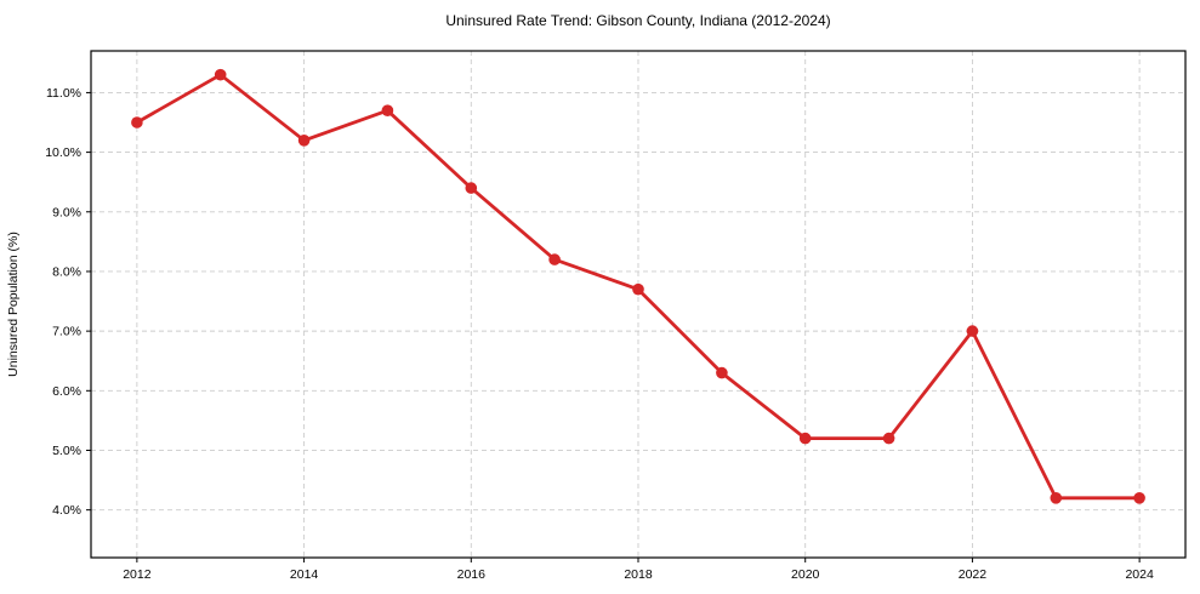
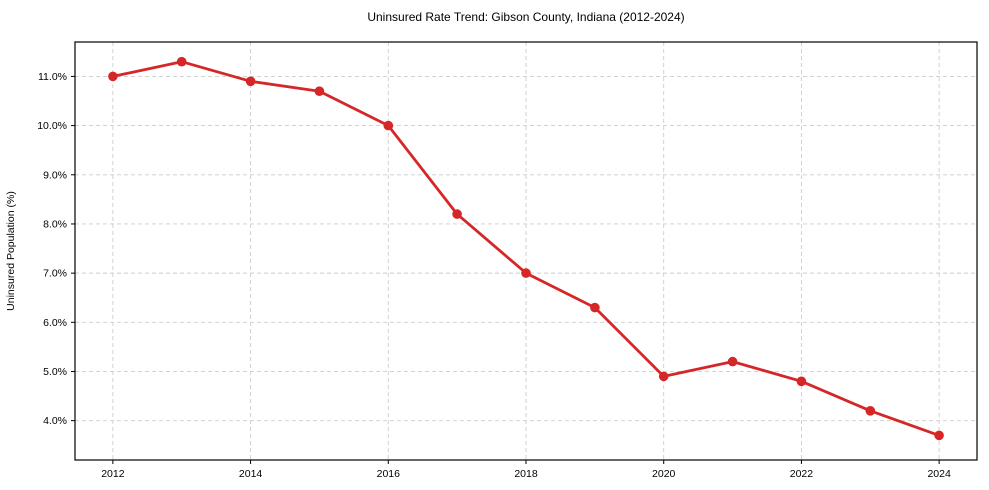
2012: 10.5% -> 11.0%
2014: 10.2% -> 10.9%
2016: 9.4% -> 10.0%
2018: 7.7% -> 7.0%
2020: 5.2% -> 4.9%
2022: 7.0% -> 4.8%
2024: 4.2% -> 3.7%
